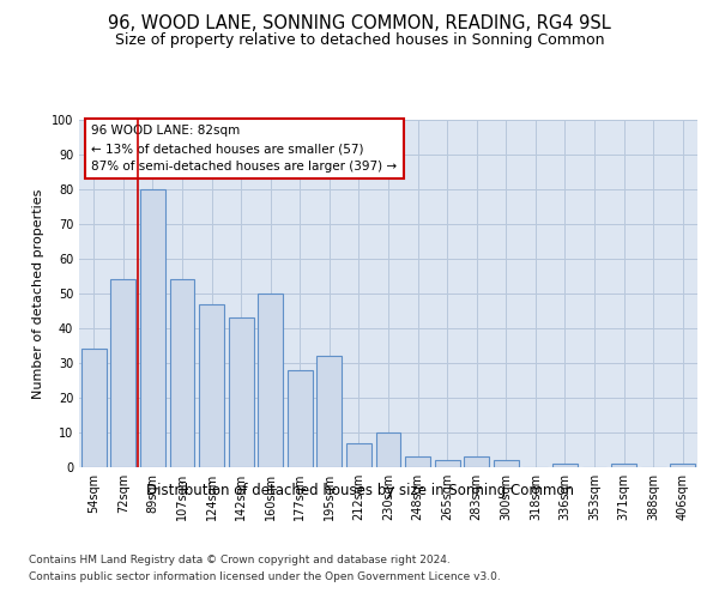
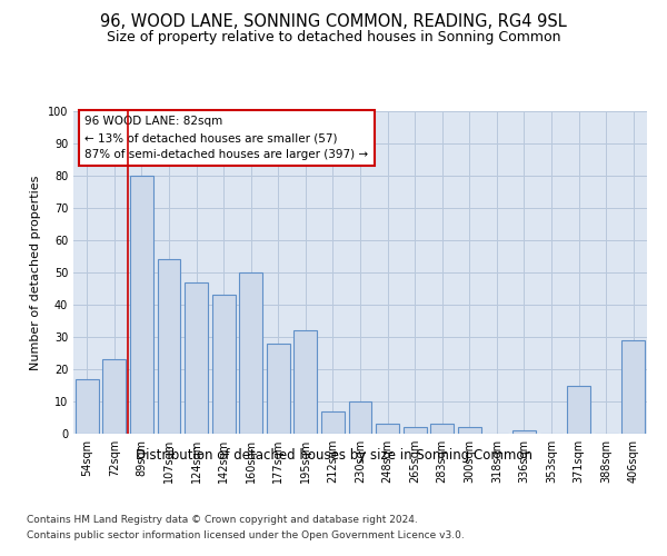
54sqm: 34 -> 17
72sqm: 54 -> 23
371sqm: 1 -> 15
406sqm: 1 -> 29
